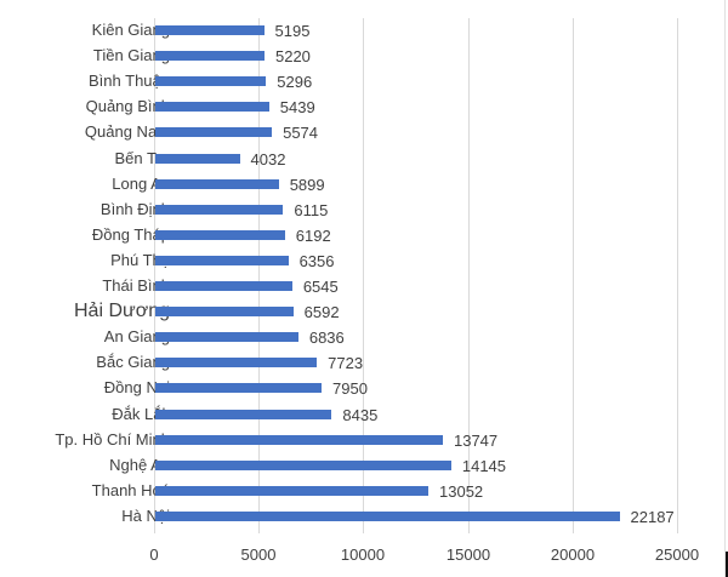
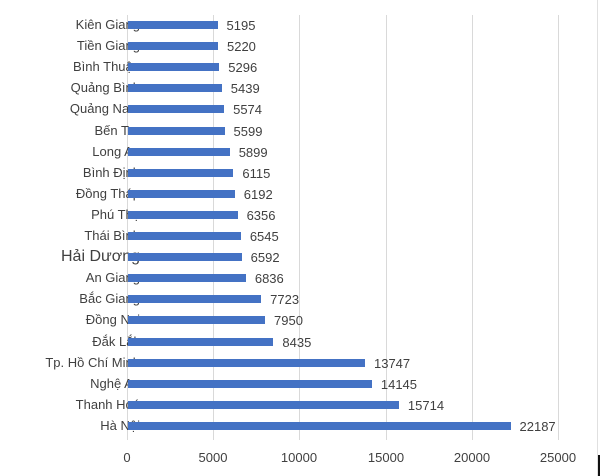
Bến Tre: 4032 -> 5599
Thanh Hoá: 13052 -> 15714
